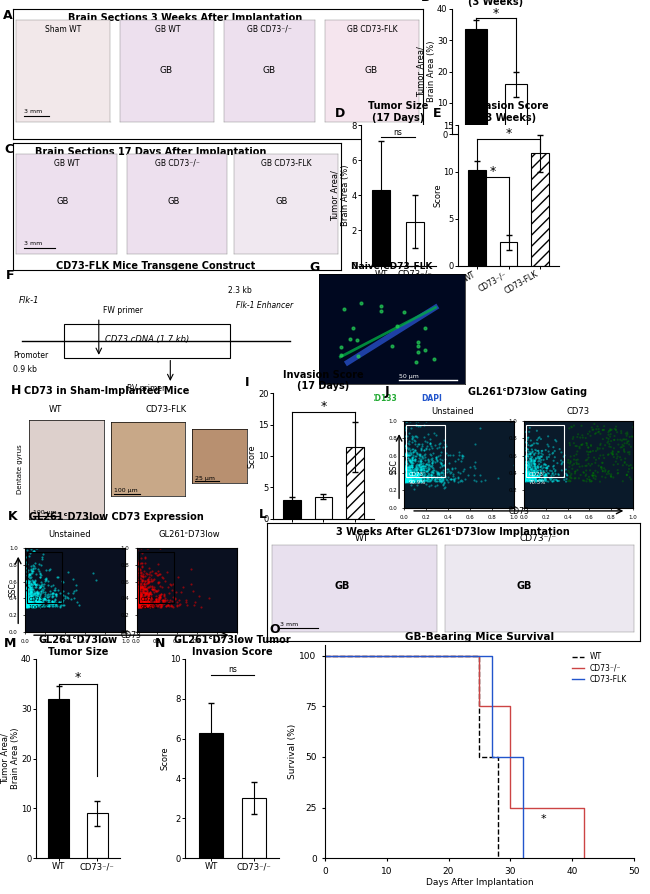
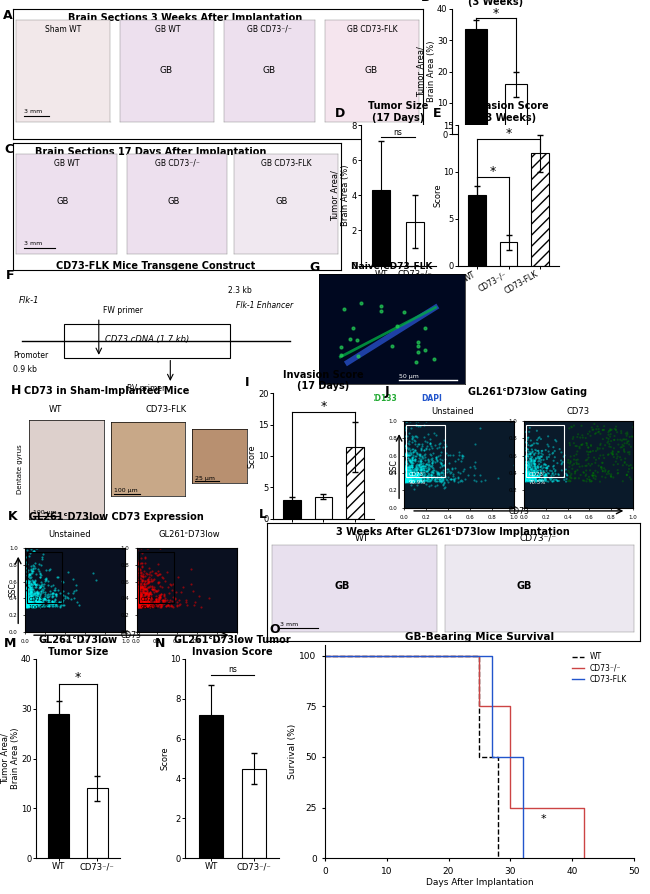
Invasion Score (3 Weeks)/WT: 10.2 -> 7.5
GL261ᶜD73low Tumor Size/WT: 32 -> 29
GL261ᶜD73low Tumor Size/CD73⁻/⁻: 9 -> 14
GL261ᶜD73low Tumor Invasion Score/WT: 6.3 -> 7.2
GL261ᶜD73low Tumor Invasion Score/CD73⁻/⁻: 3.0 -> 4.5
